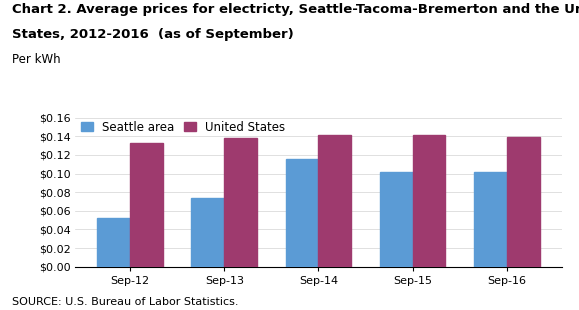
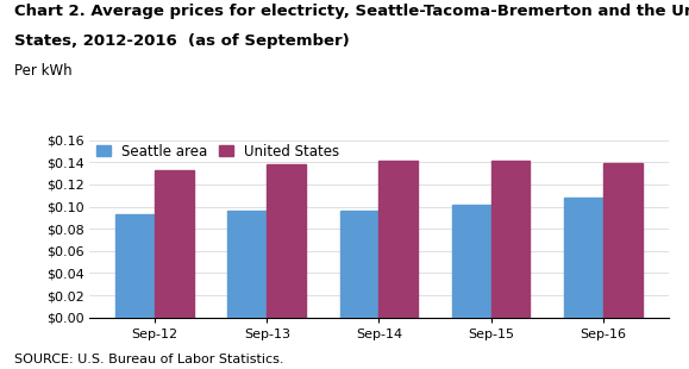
Seattle area/Sep-12: $0.052 -> $0.093
Seattle area/Sep-13: $0.074 -> $0.096
Seattle area/Sep-14: $0.116 -> $0.096
Seattle area/Sep-16: $0.102 -> $0.108
